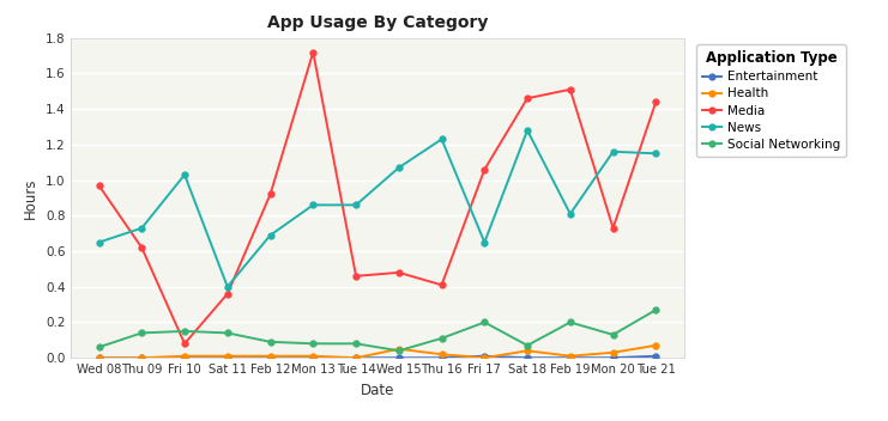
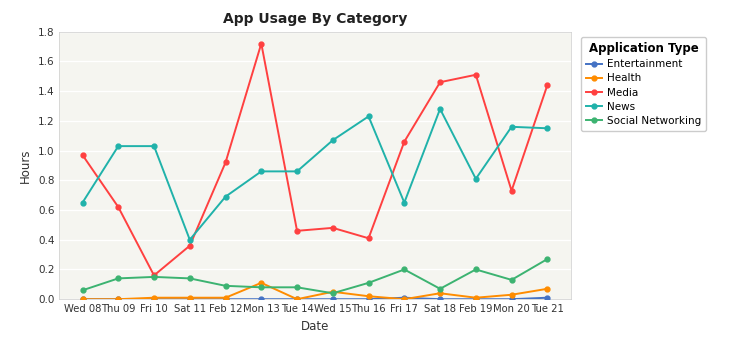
News/Thu 09: 0.73 -> 1.03
Media/Fri 10: 0.08 -> 0.16
Health/Mon 13: 0.01 -> 0.11
